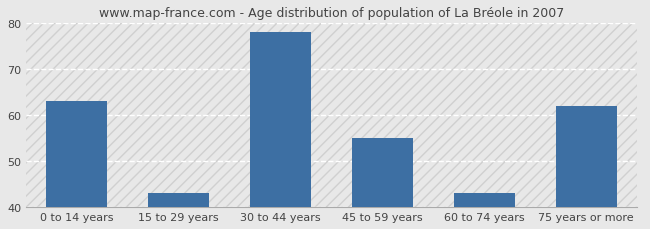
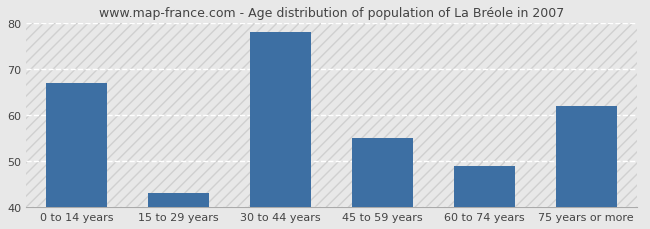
0 to 14 years: 63 -> 67
60 to 74 years: 43 -> 49
